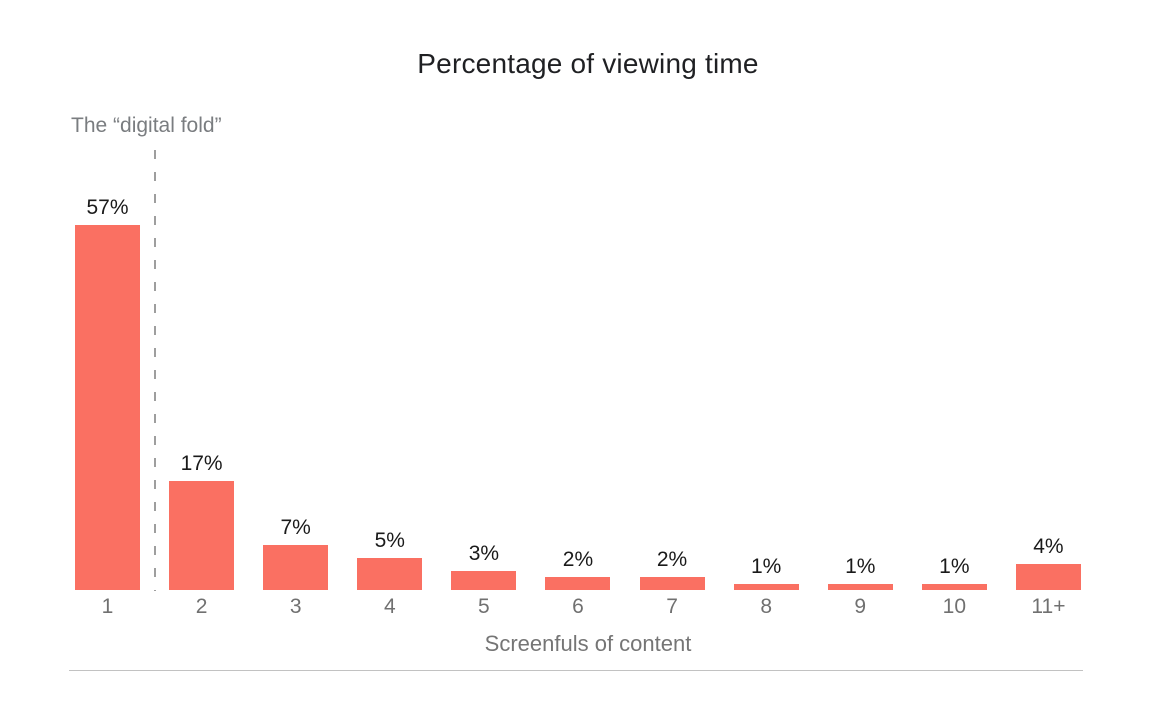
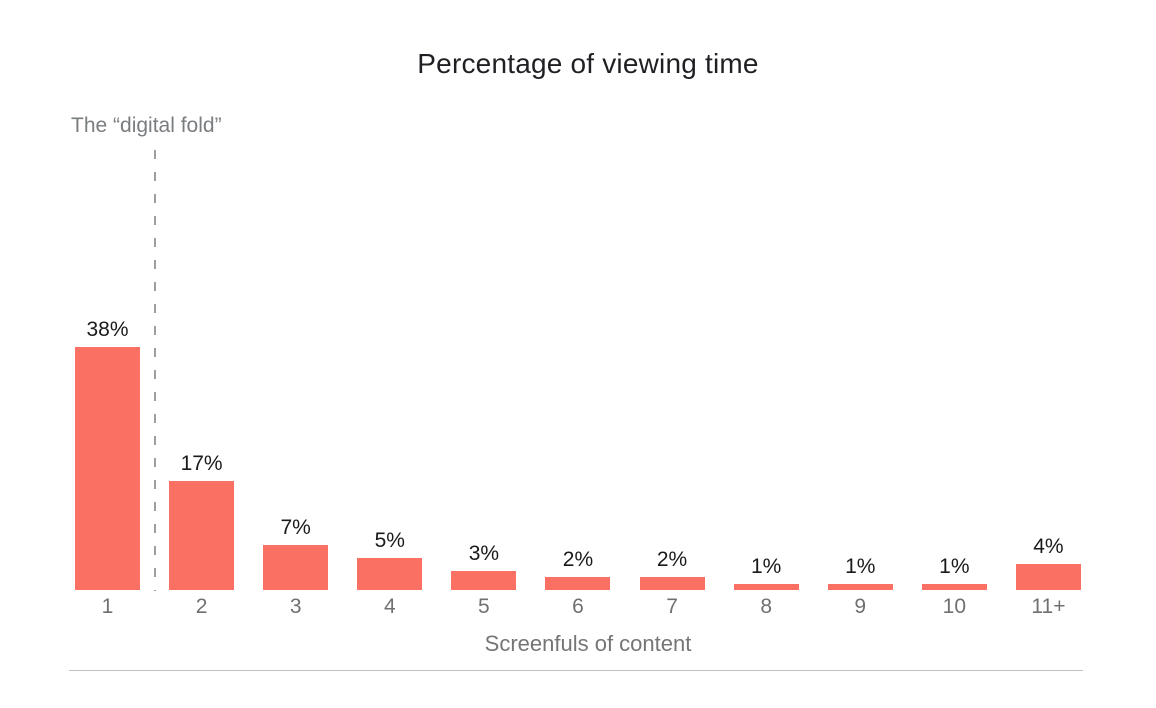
1: 57% -> 38%
